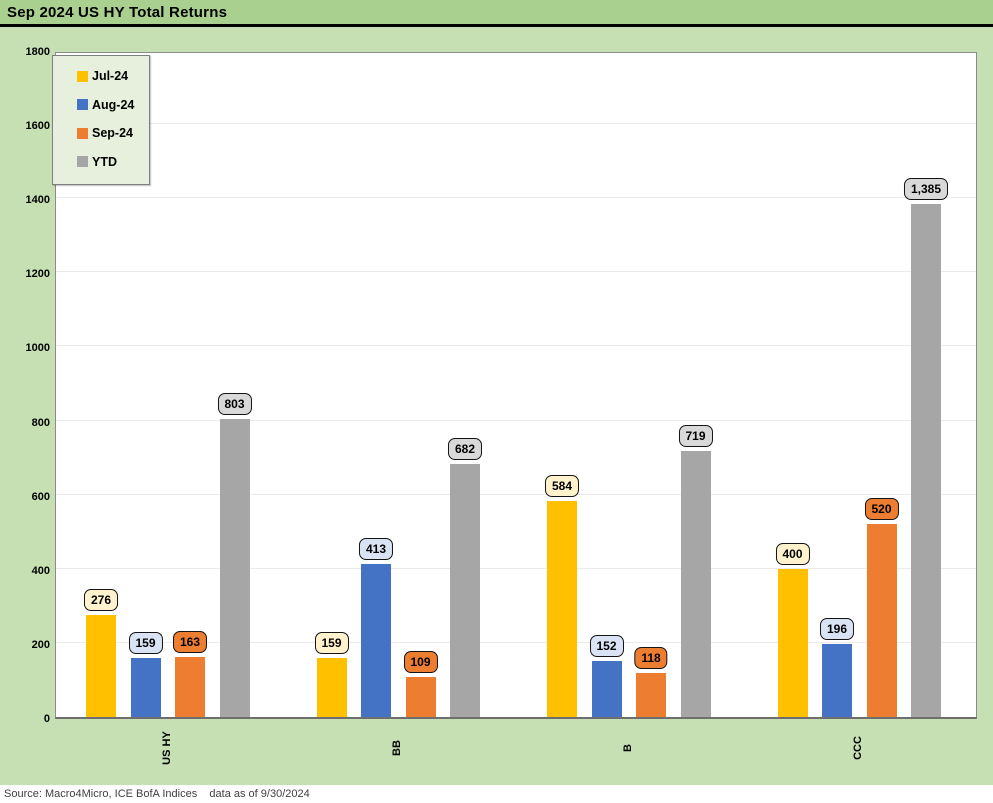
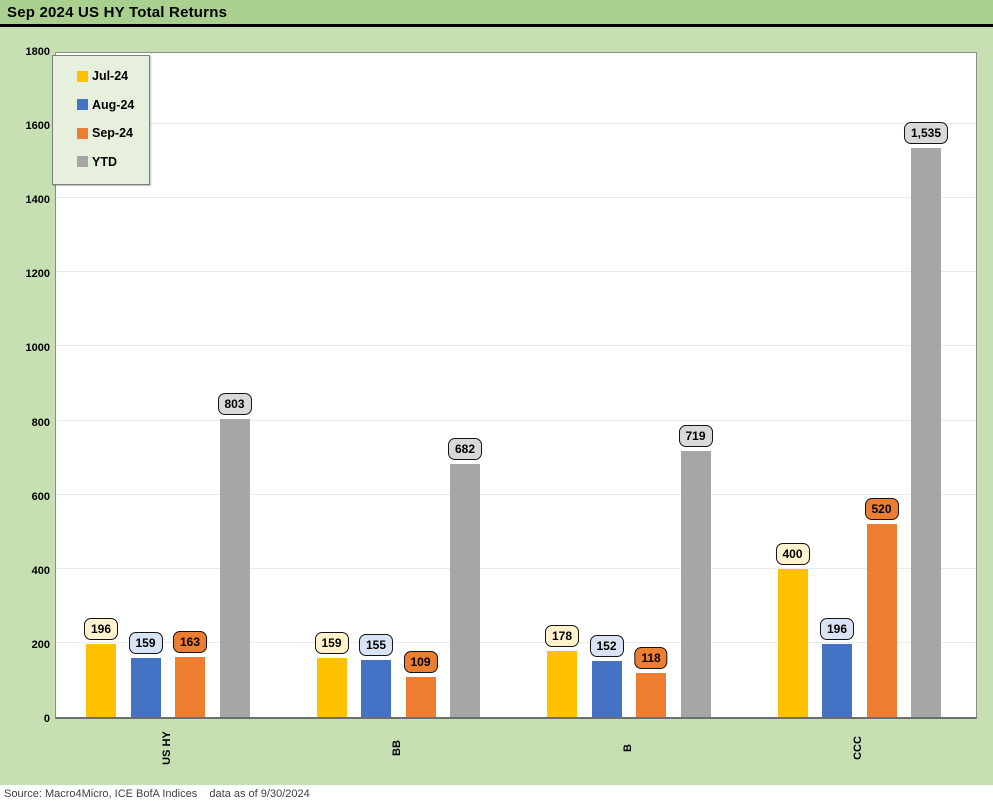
Jul-24/US HY: 276 -> 196
Aug-24/BB: 413 -> 155
Jul-24/B: 584 -> 178
YTD/CCC: 1,385 -> 1,535
